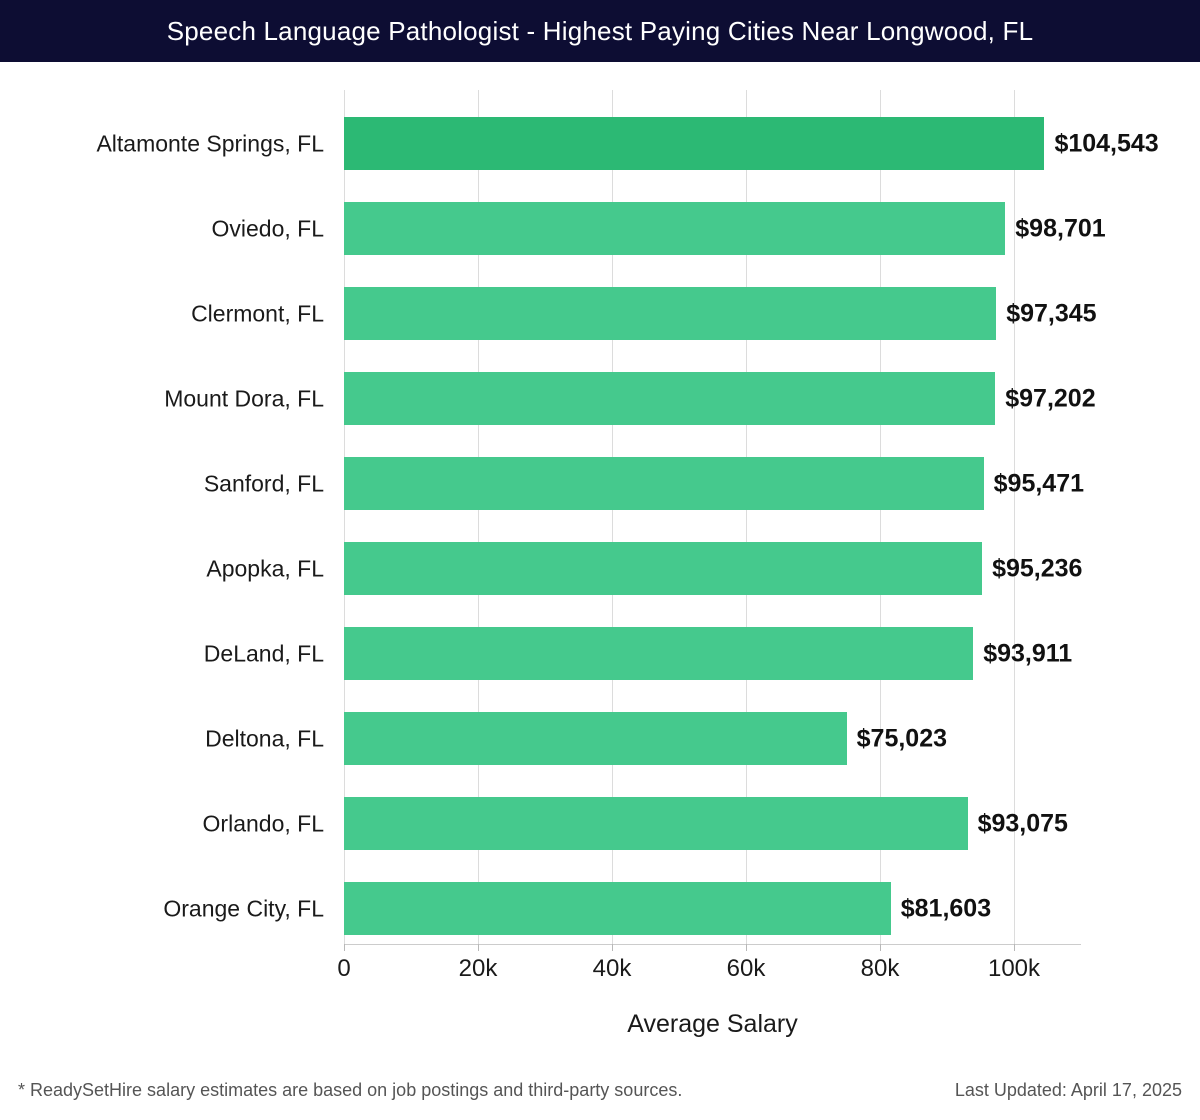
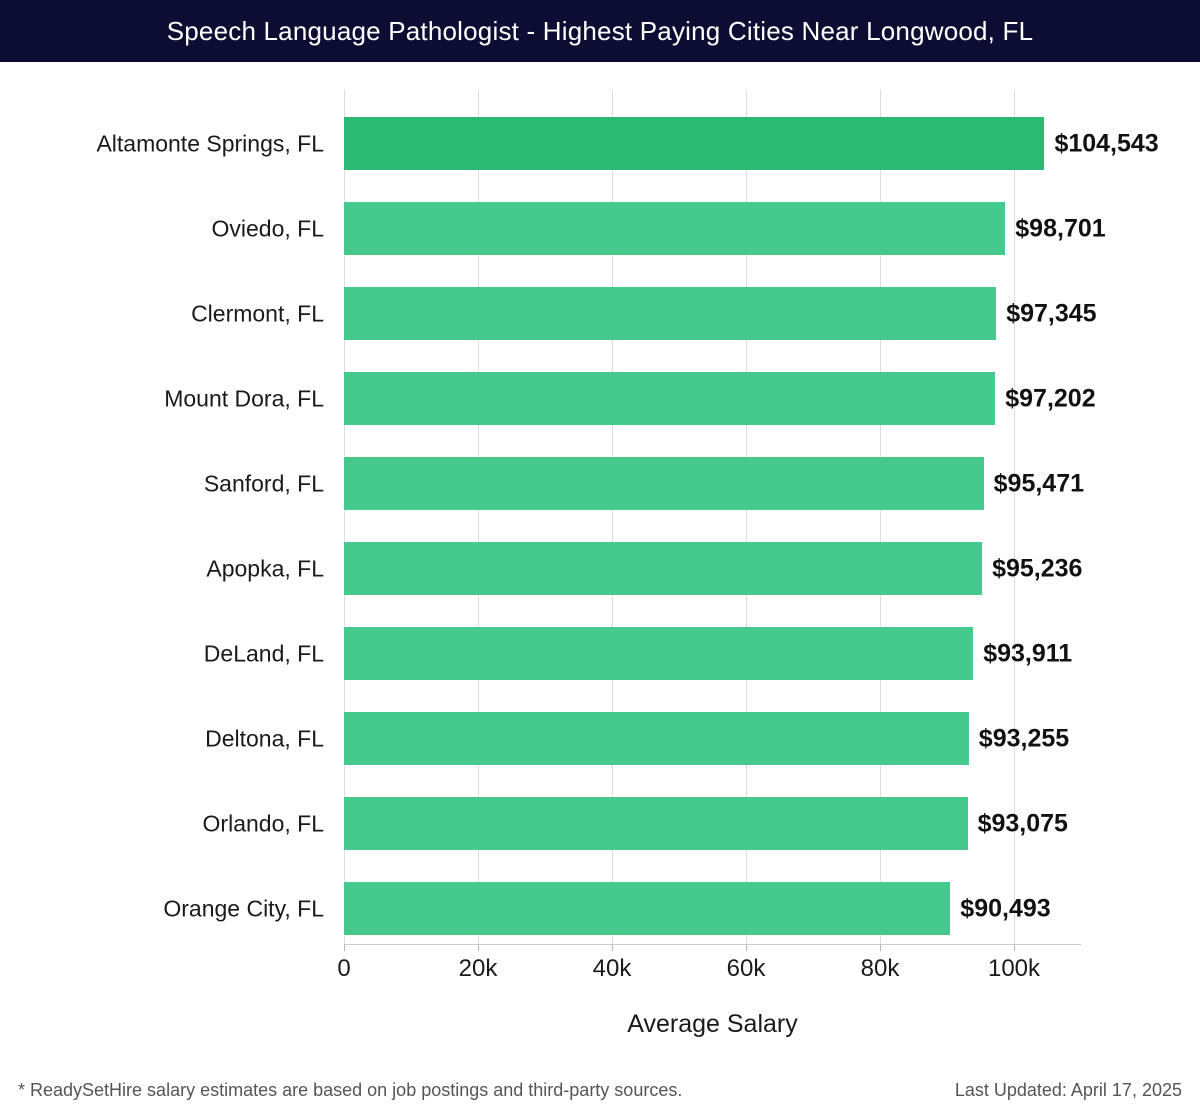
Deltona, FL: $75,023 -> $93,255
Orange City, FL: $81,603 -> $90,493
